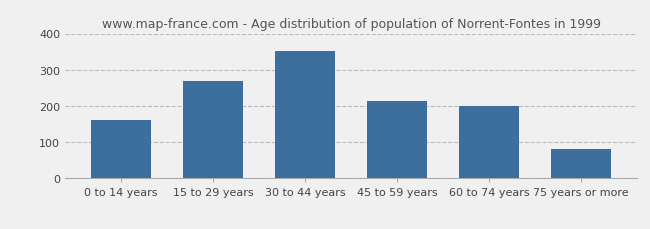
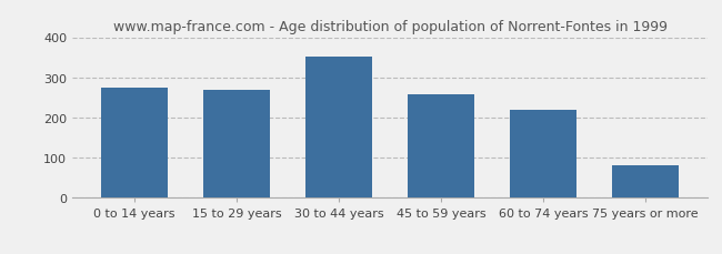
0 to 14 years: 160 -> 275
45 to 59 years: 215 -> 257
60 to 74 years: 200 -> 218
